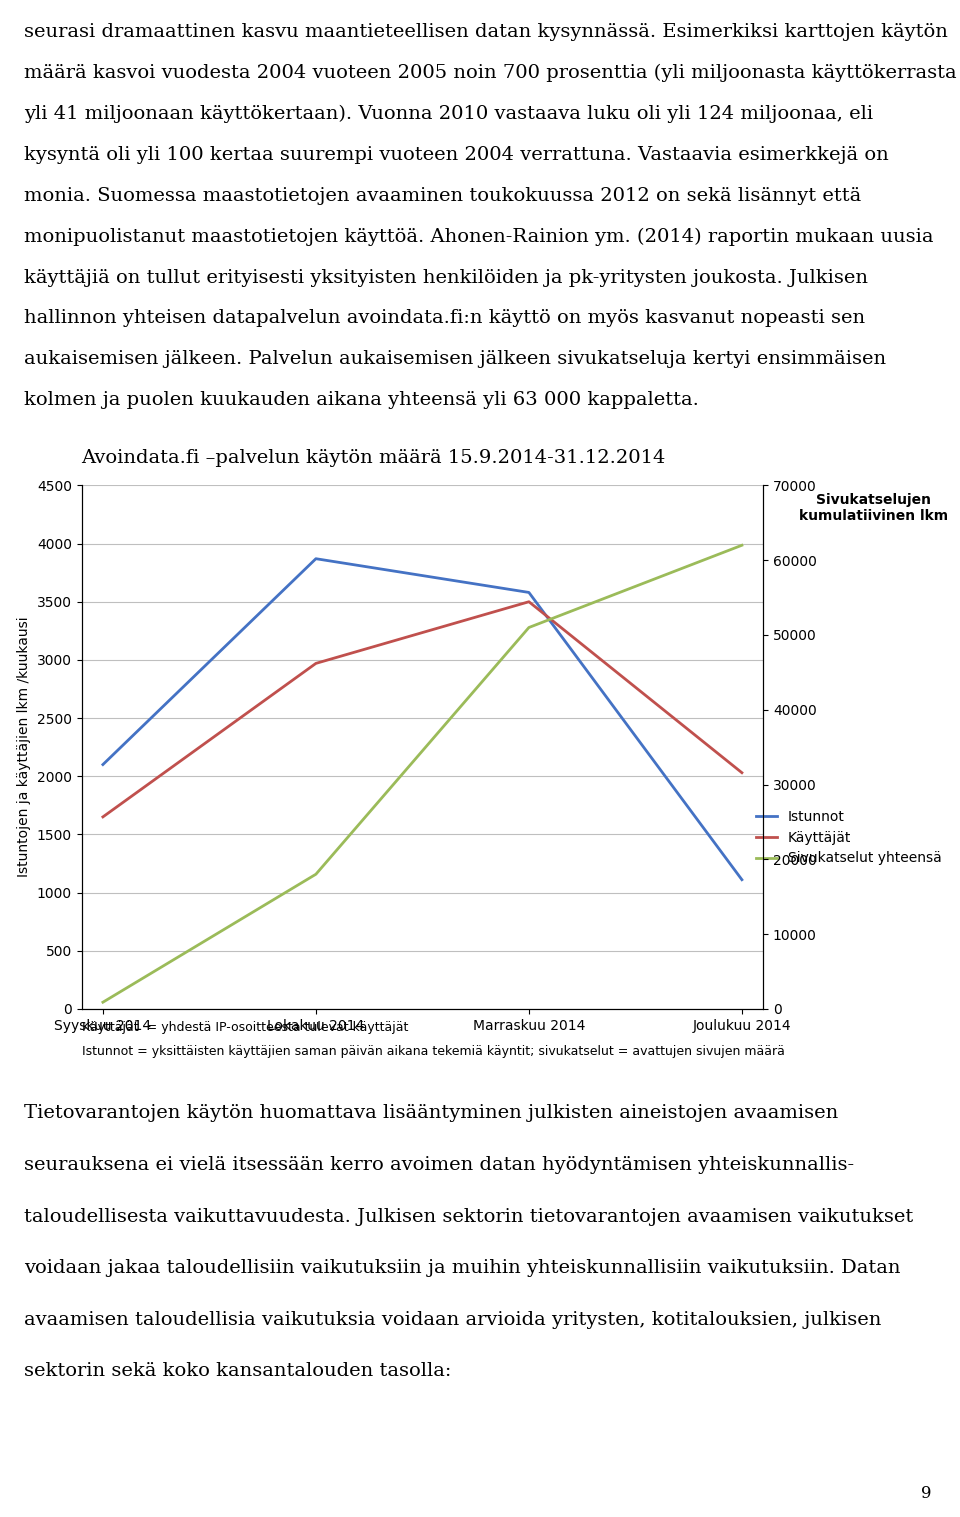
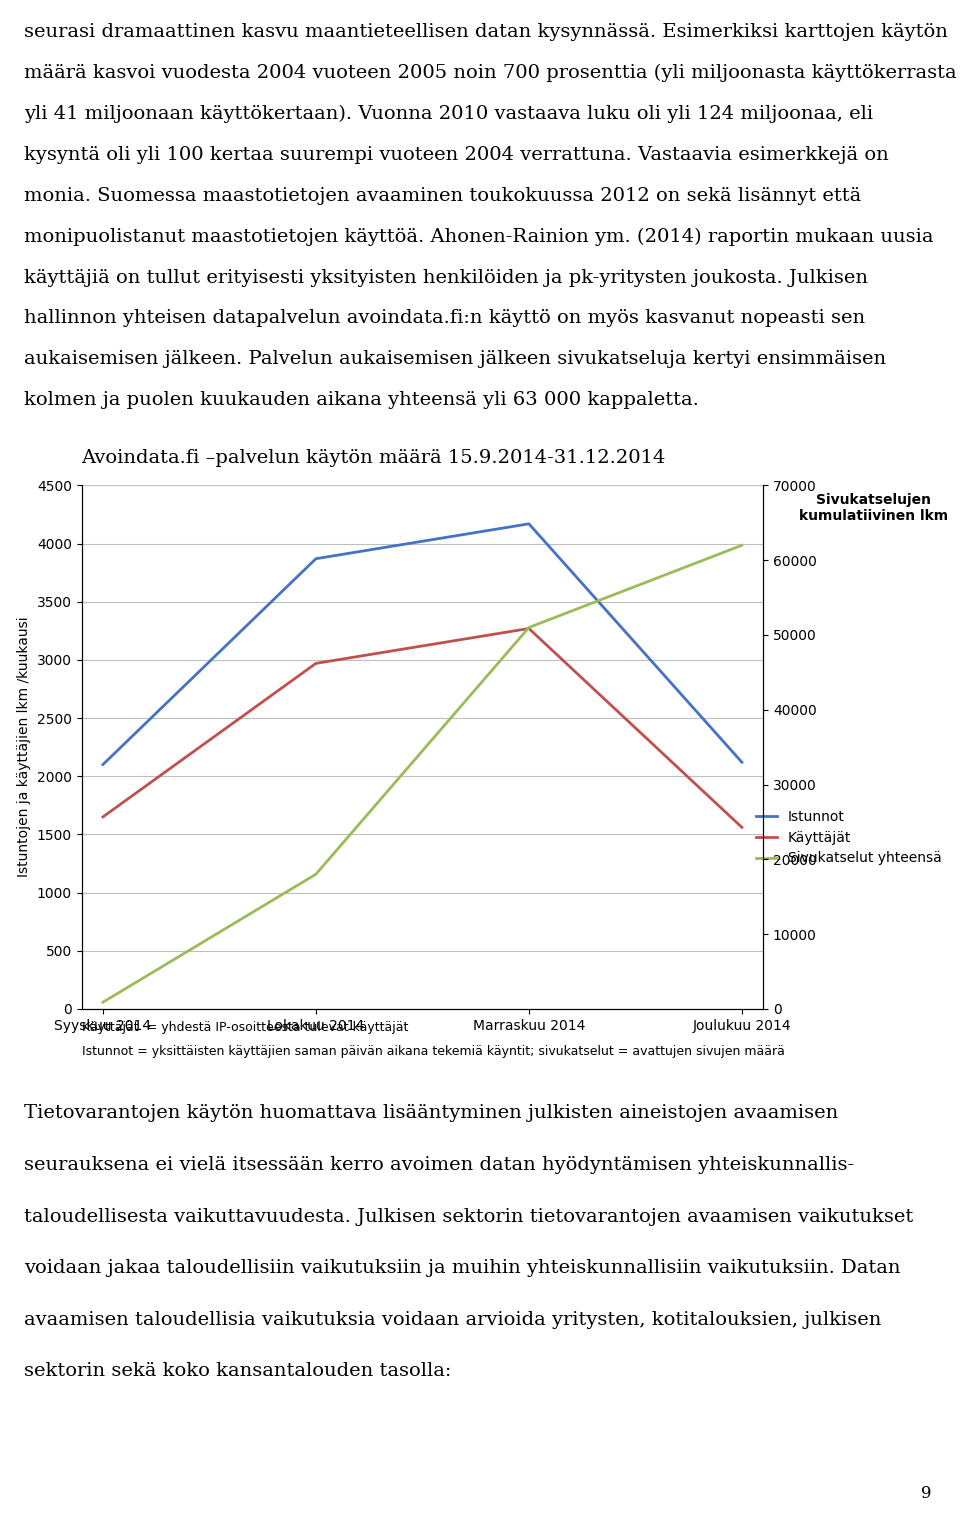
Istunnot/Marraskuu 2014: 3580 -> 4170
Käyttäjät/Marraskuu 2014: 3500 -> 3270
Istunnot/Joulukuu 2014: 1110 -> 2120
Käyttäjät/Joulukuu 2014: 2030 -> 1560
